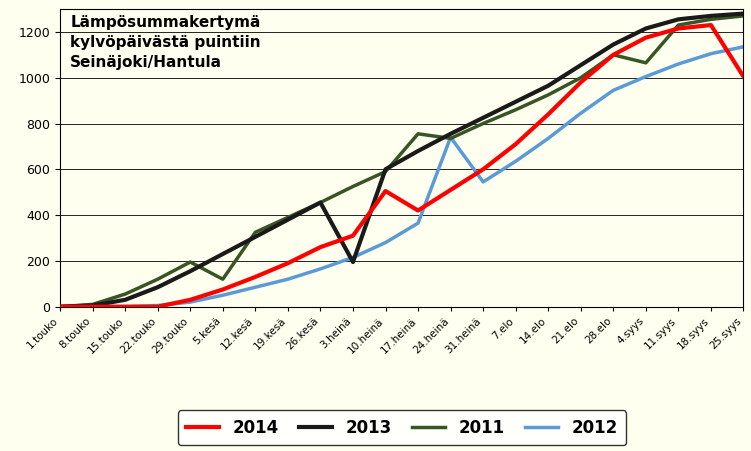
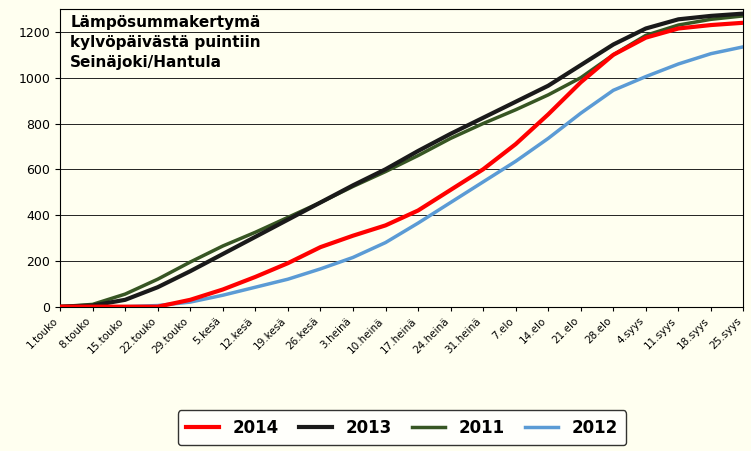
2011/5.kesä: 120 -> 265
2013/3.heinä: 195 -> 530
2014/10.heinä: 505 -> 355
2011/17.heinä: 755 -> 660
2012/24.heinä: 740 -> 455
2011/4.syys: 1065 -> 1185
2014/25.syys: 1005 -> 1240
